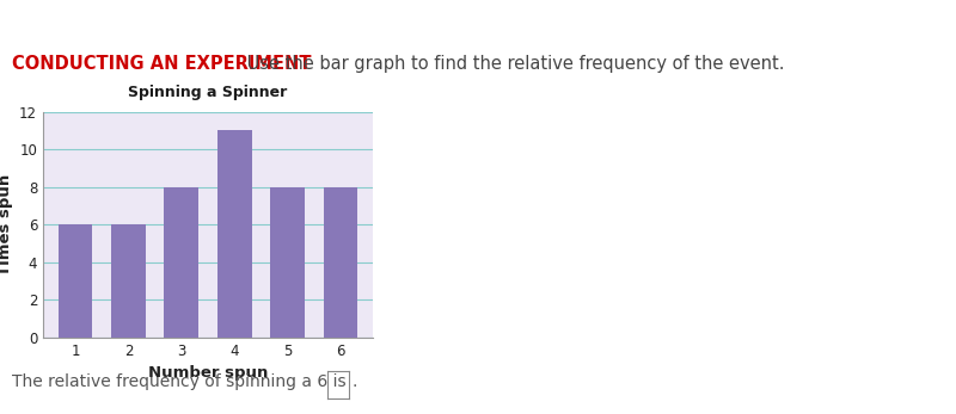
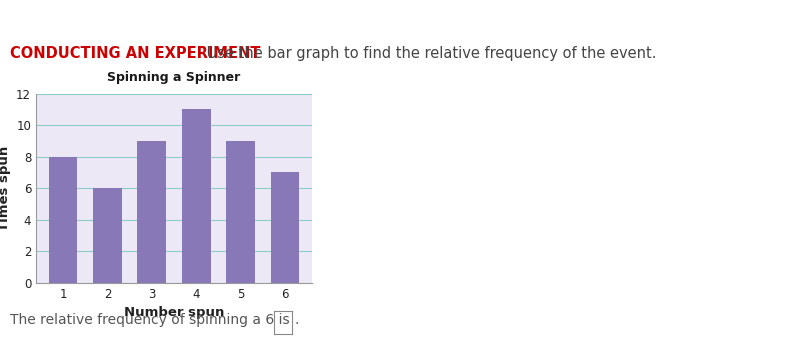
1: 6 -> 8
3: 8 -> 9
5: 8 -> 9
6: 8 -> 7
